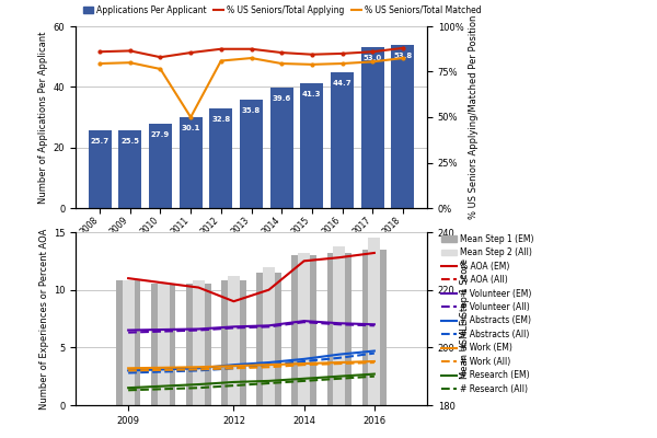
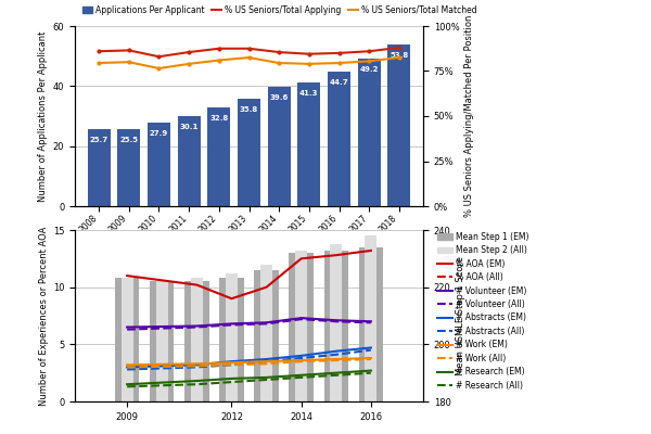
% US Seniors/Total Matched/2011: 50% -> 79%
Applications Per Applicant/2017: 53.0 -> 49.2
